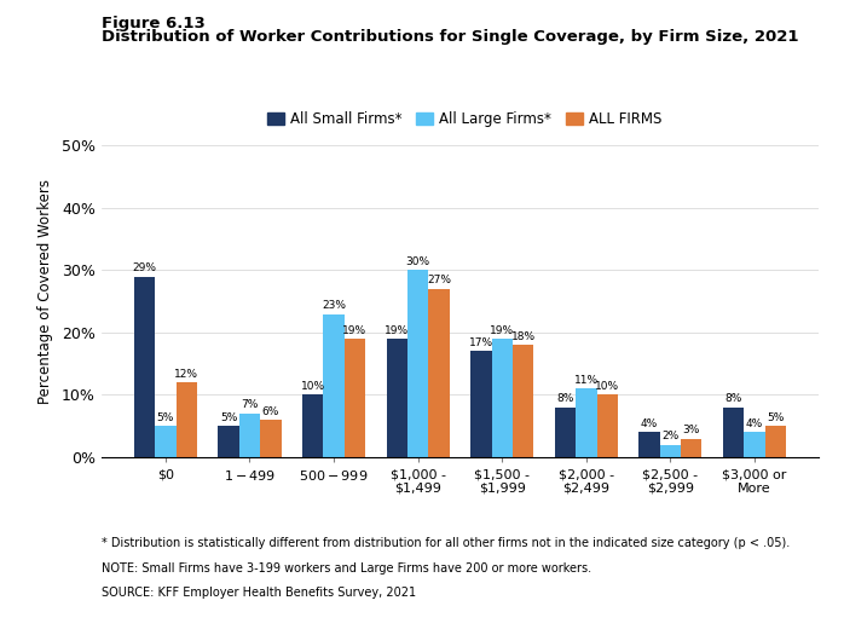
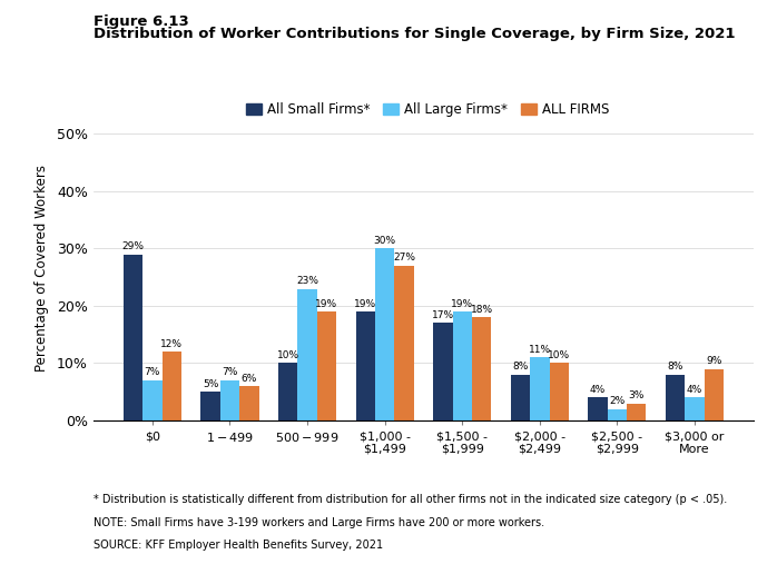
All Large Firms*/$0: 5% -> 7%
ALL FIRMS/$3,000 or More: 5% -> 9%
